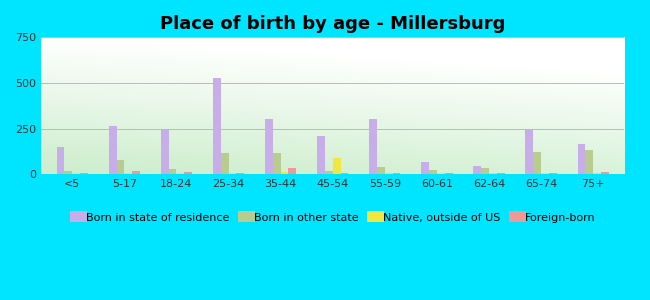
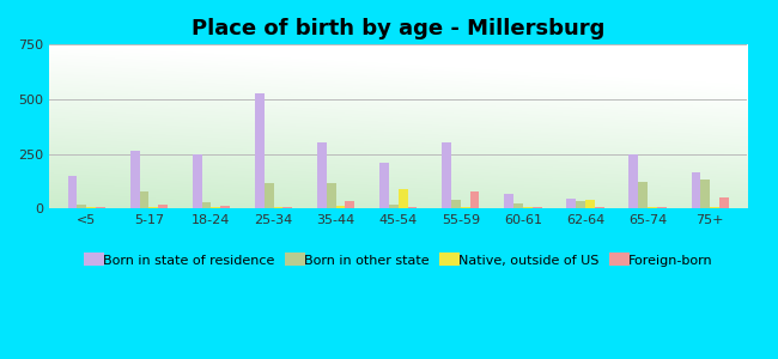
Foreign-born/55-59: 10 -> 80
Native, outside of US/62-64: 0 -> 40
Foreign-born/75+: 10 -> 50
